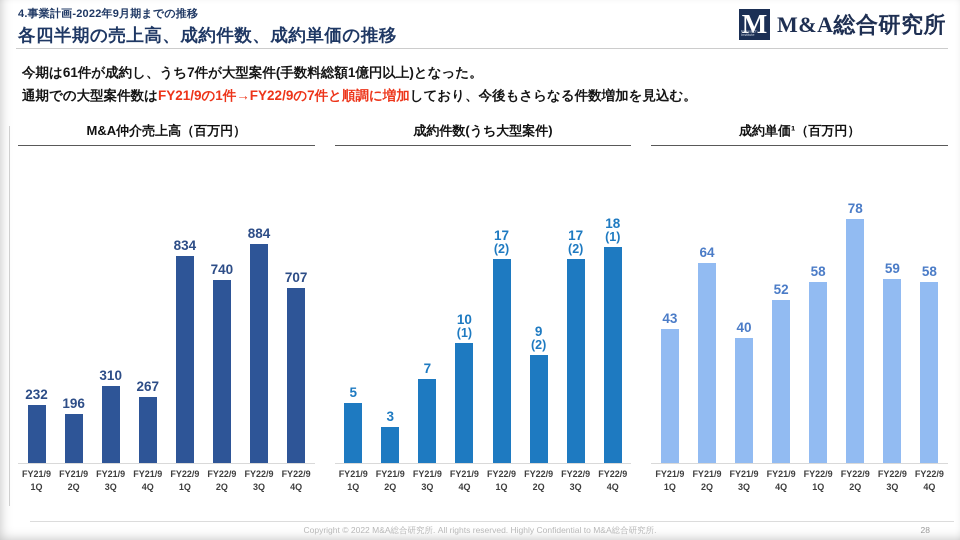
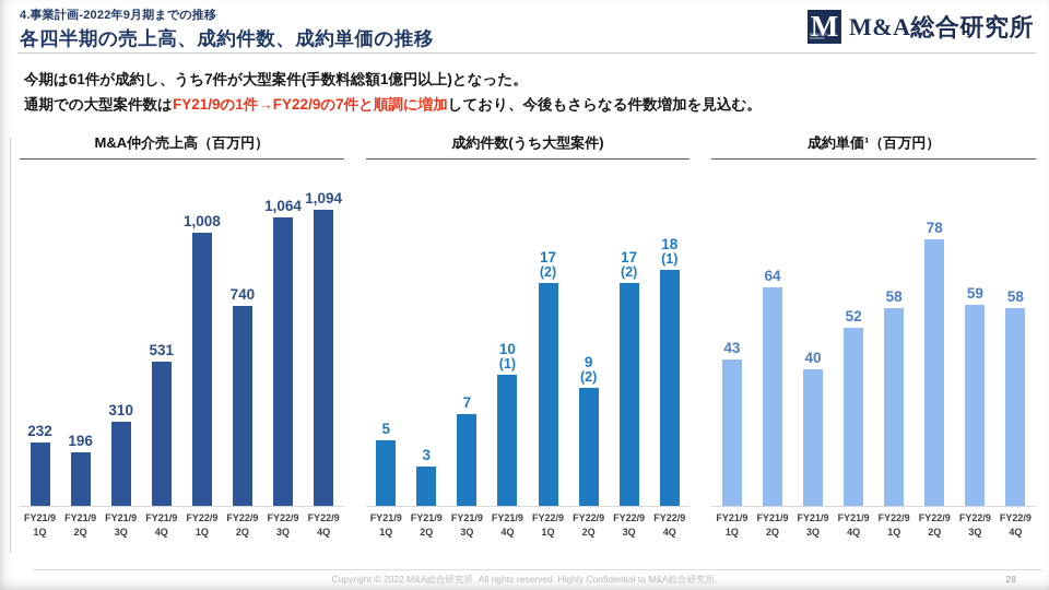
M&A仲介売上高（百万円）/FY21/9 4Q: 267 -> 531
M&A仲介売上高（百万円）/FY22/9 1Q: 834 -> 1,008
M&A仲介売上高（百万円）/FY22/9 3Q: 884 -> 1,064
M&A仲介売上高（百万円）/FY22/9 4Q: 707 -> 1,094
